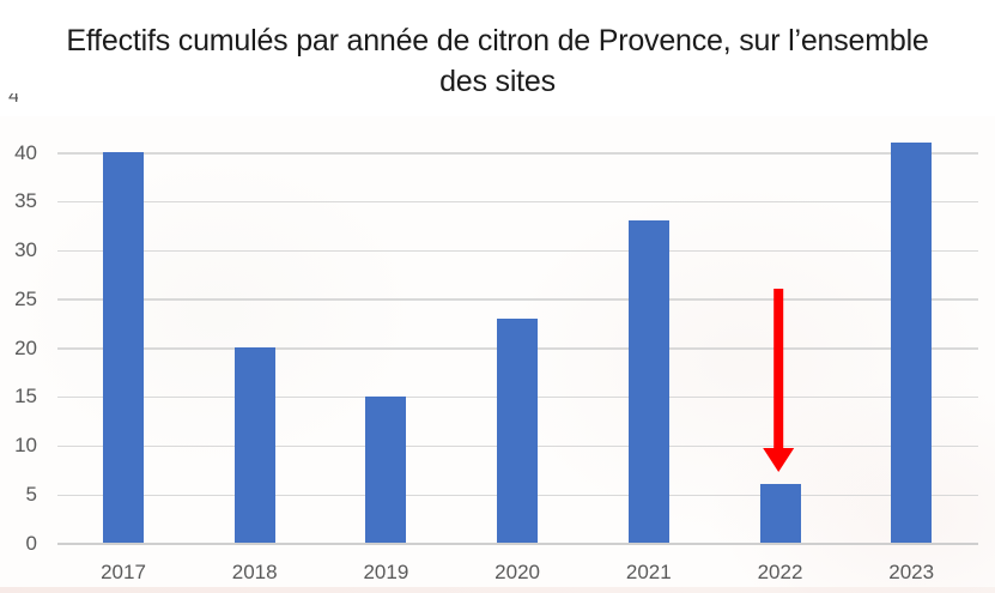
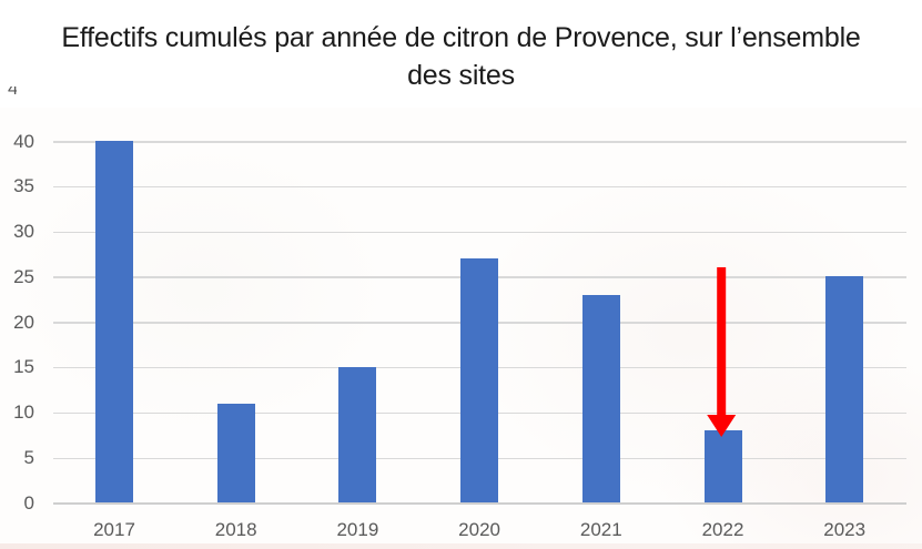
2018: 20 -> 11
2020: 23 -> 27
2021: 33 -> 23
2022: 6 -> 8
2023: 41 -> 25
